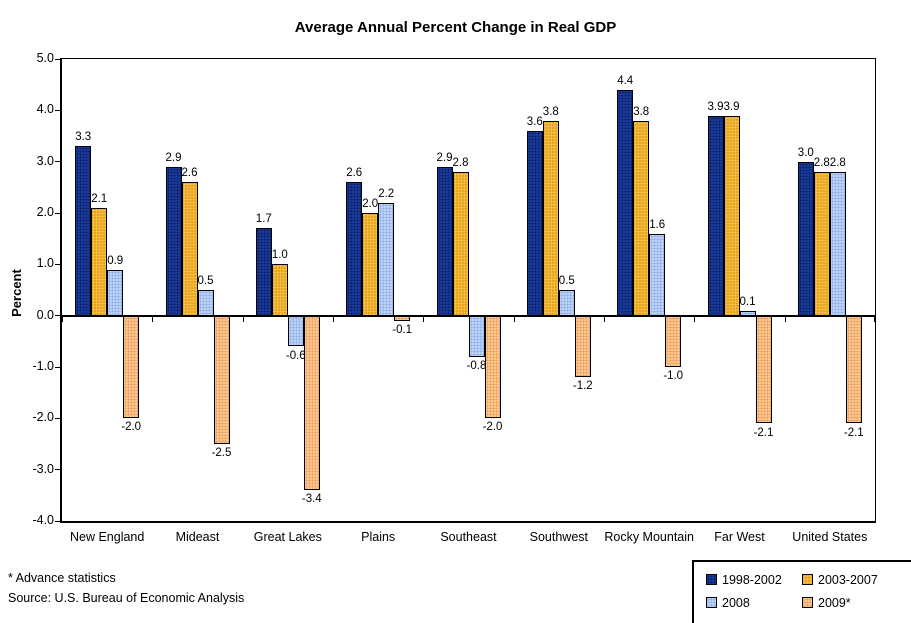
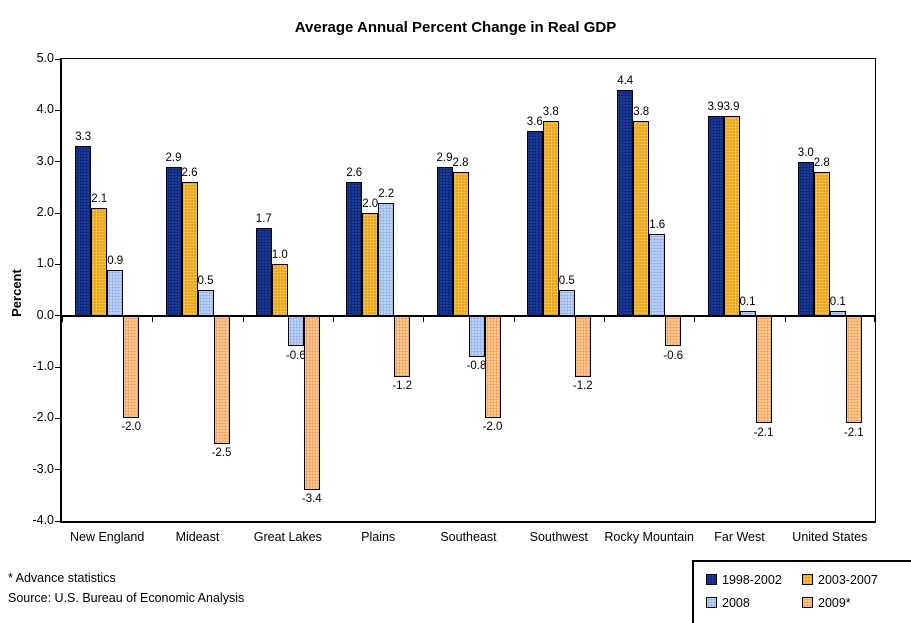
2009*/Plains: -0.1 -> -1.2
2009*/Rocky Mountain: -1.0 -> -0.6
2008/United States: 2.8 -> 0.1
